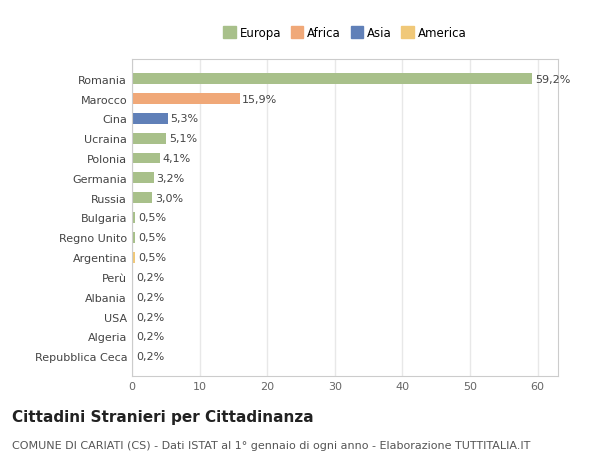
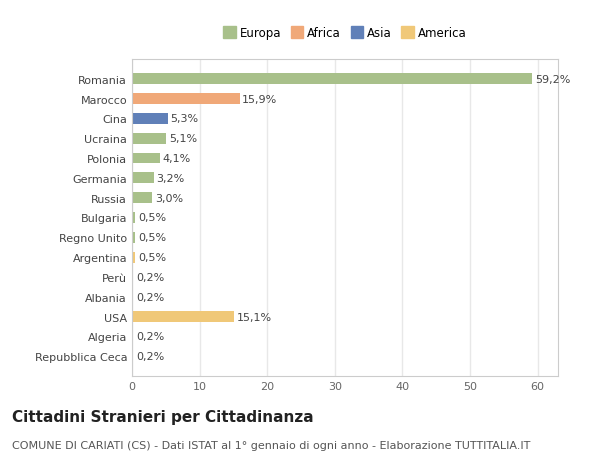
USA: 0,2% -> 15,1%
